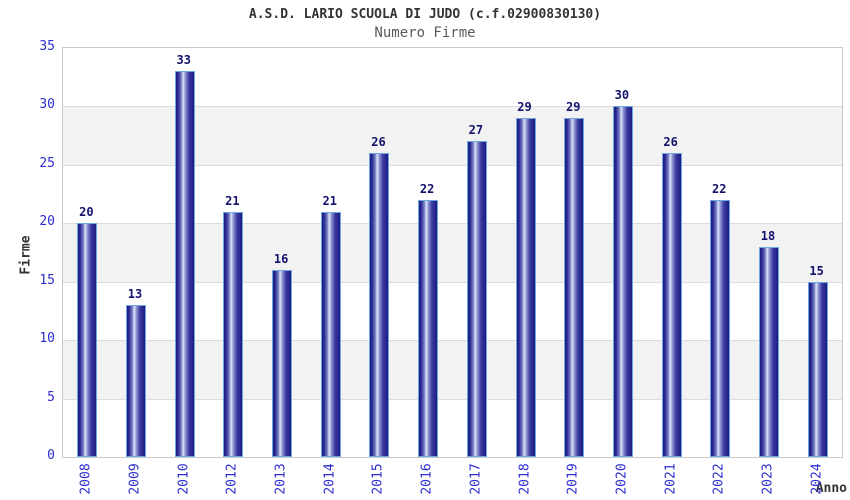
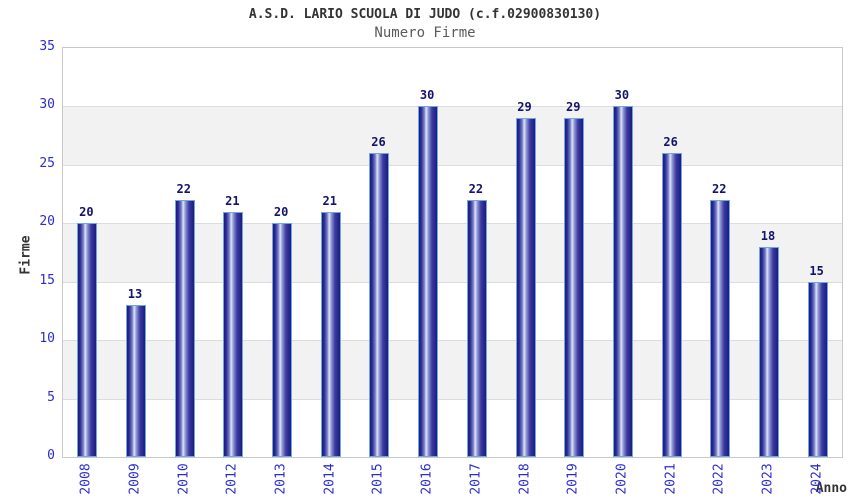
2010: 33 -> 22
2013: 16 -> 20
2016: 22 -> 30
2017: 27 -> 22
